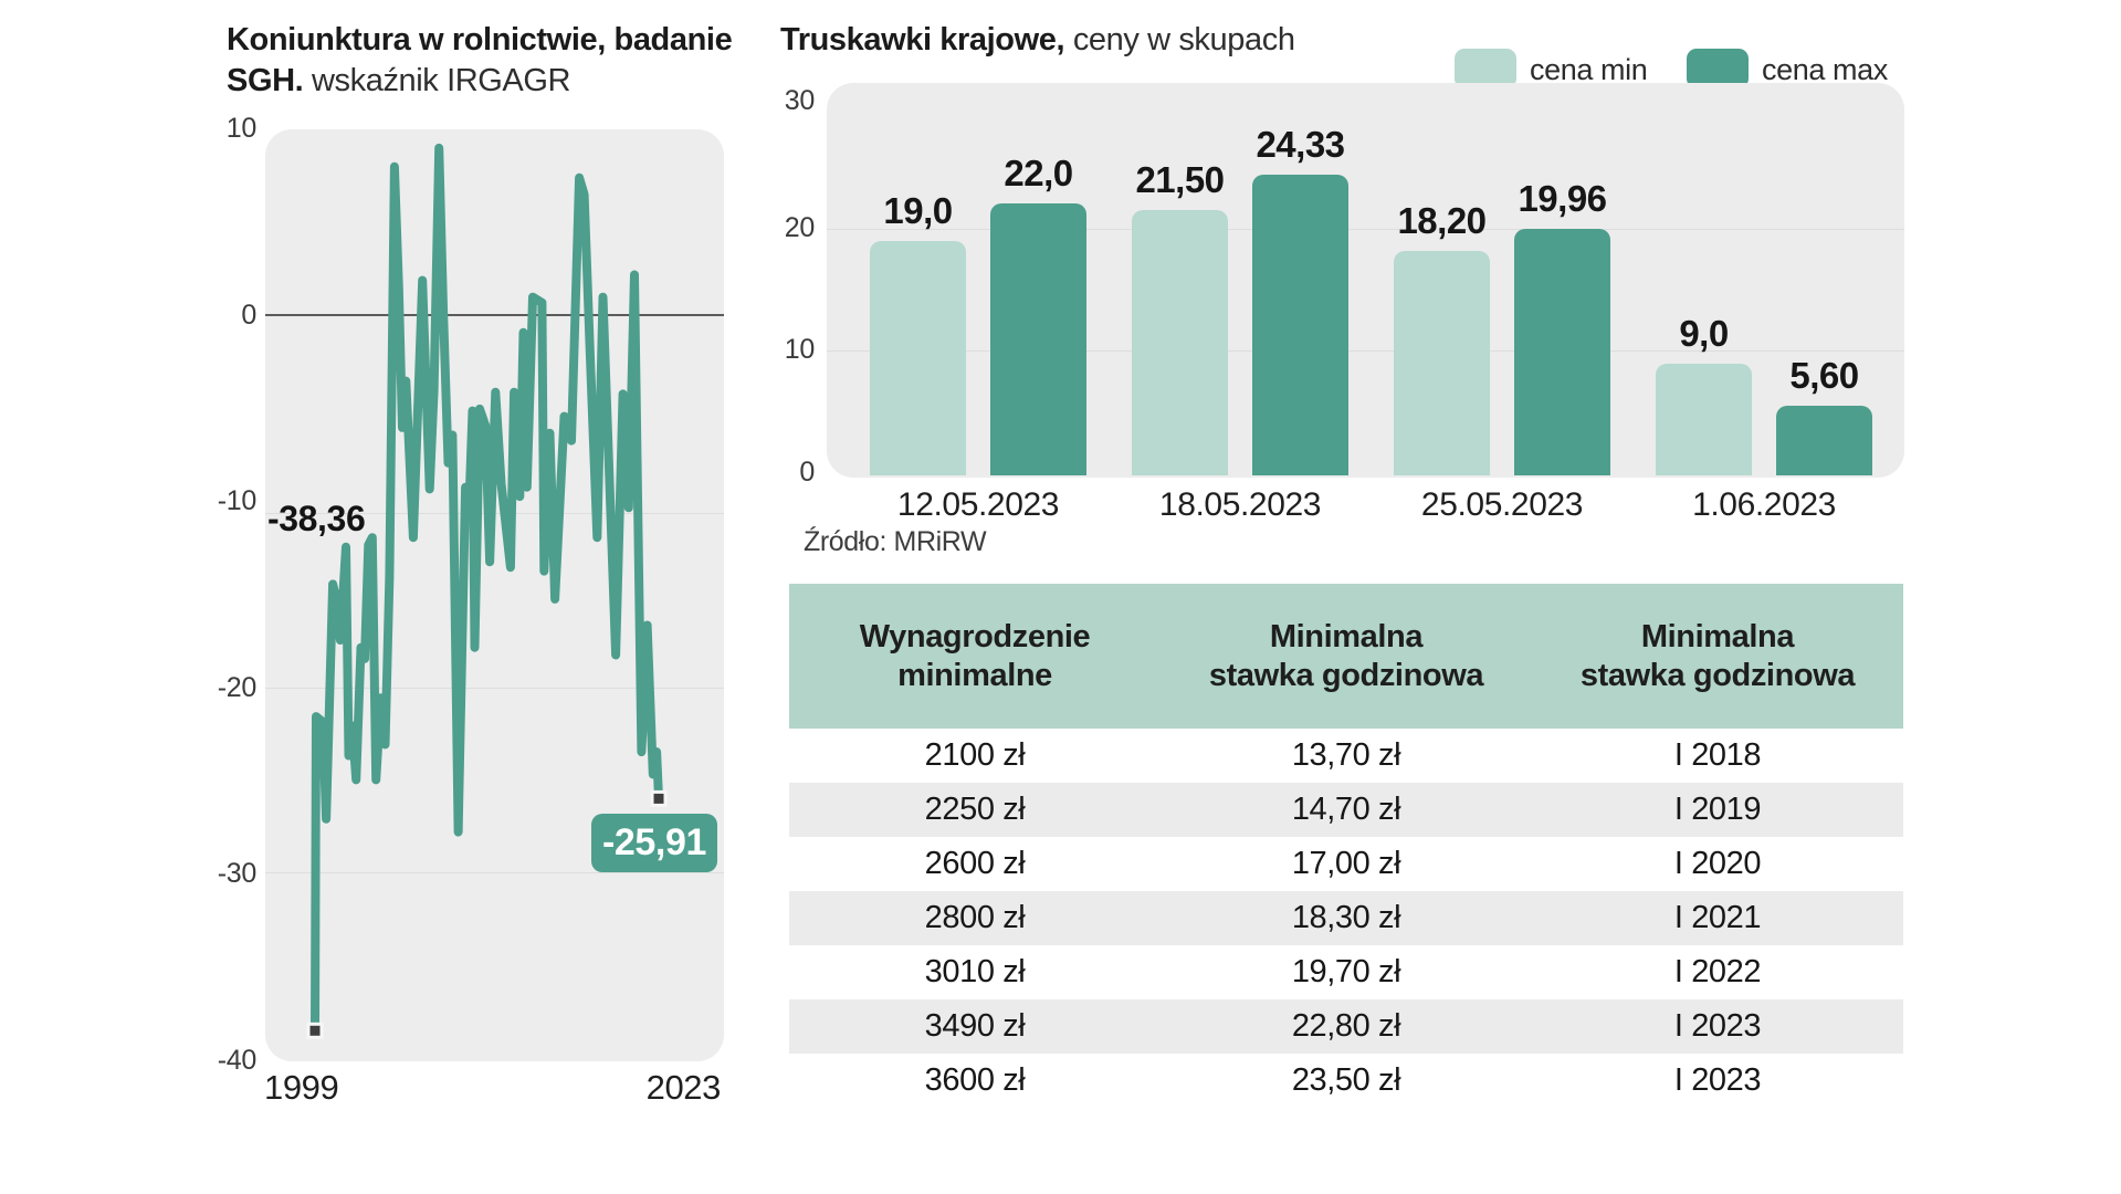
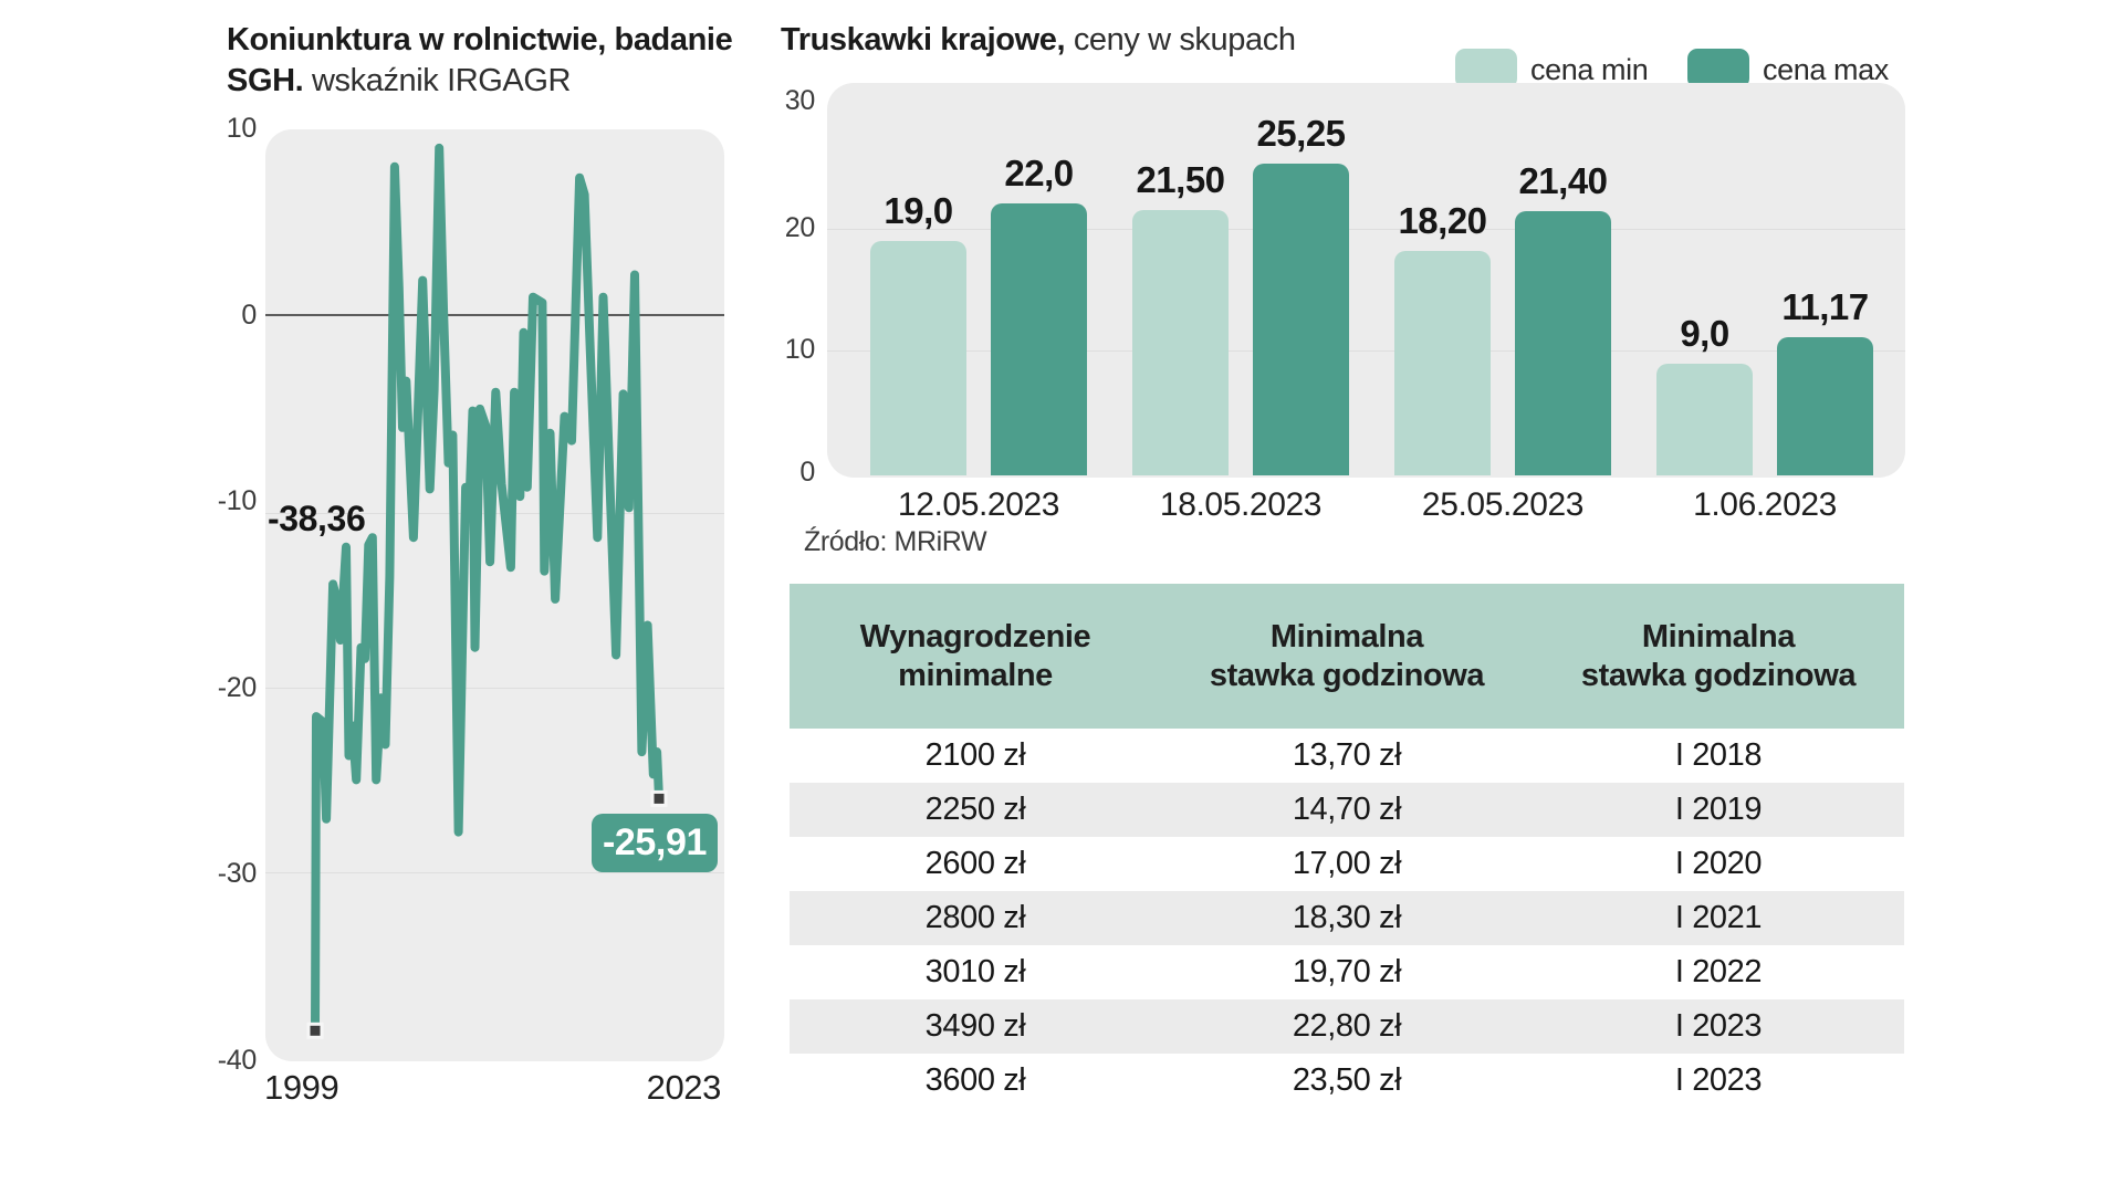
Truskawki krajowe, ceny w skupach/cena max/18.05.2023: 24,33 -> 25,25
Truskawki krajowe, ceny w skupach/cena max/25.05.2023: 19,96 -> 21,40
Truskawki krajowe, ceny w skupach/cena max/1.06.2023: 5,60 -> 11,17
